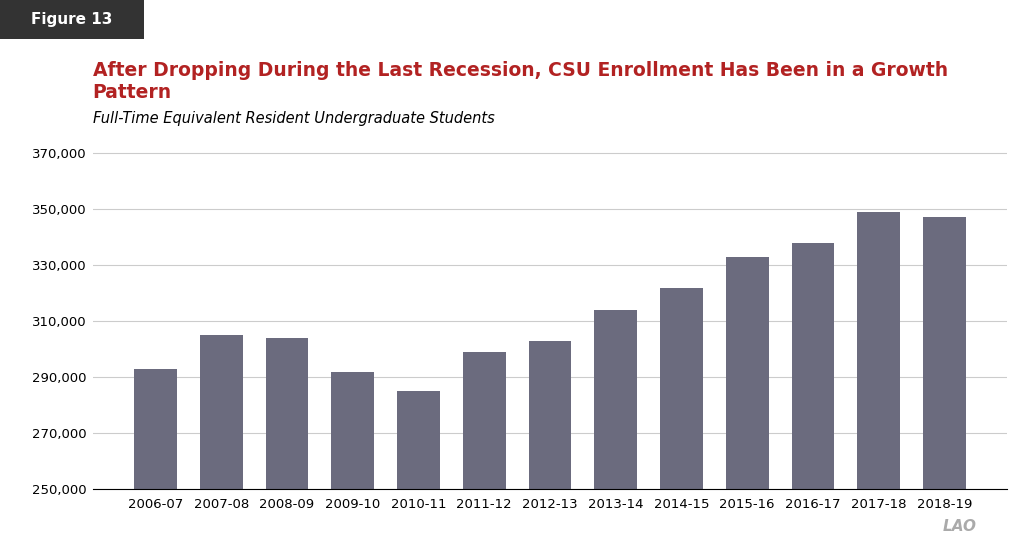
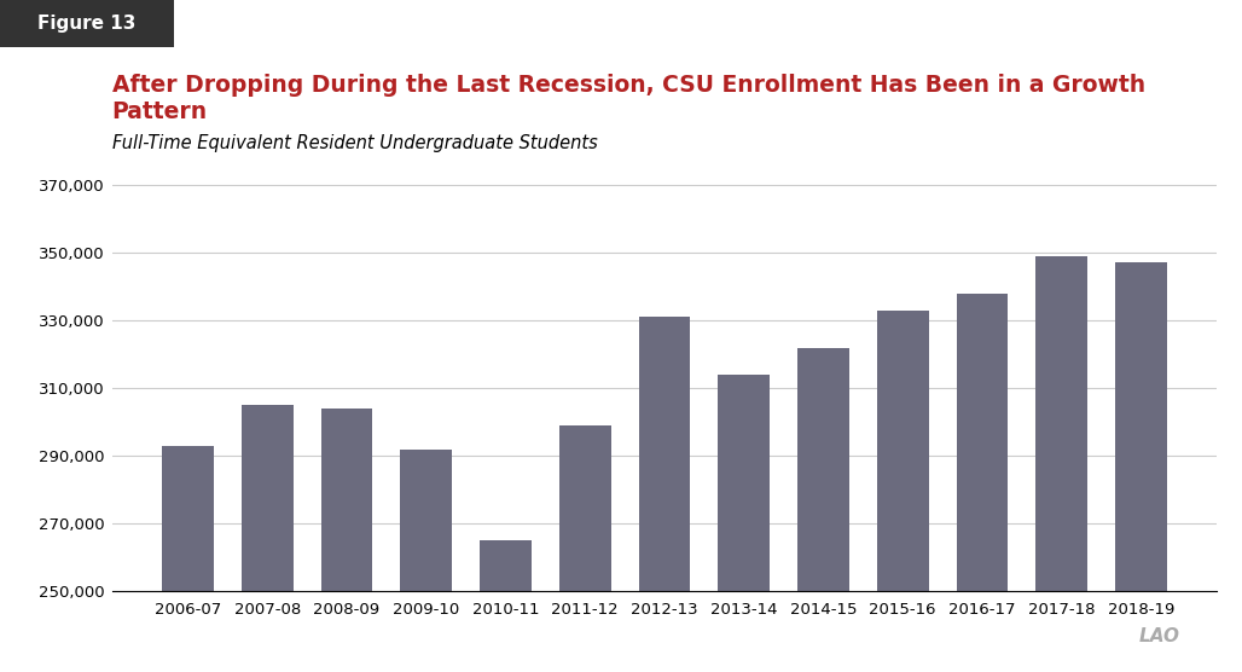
2010-11: 285,000 -> 265,000
2012-13: 303,000 -> 331,000
